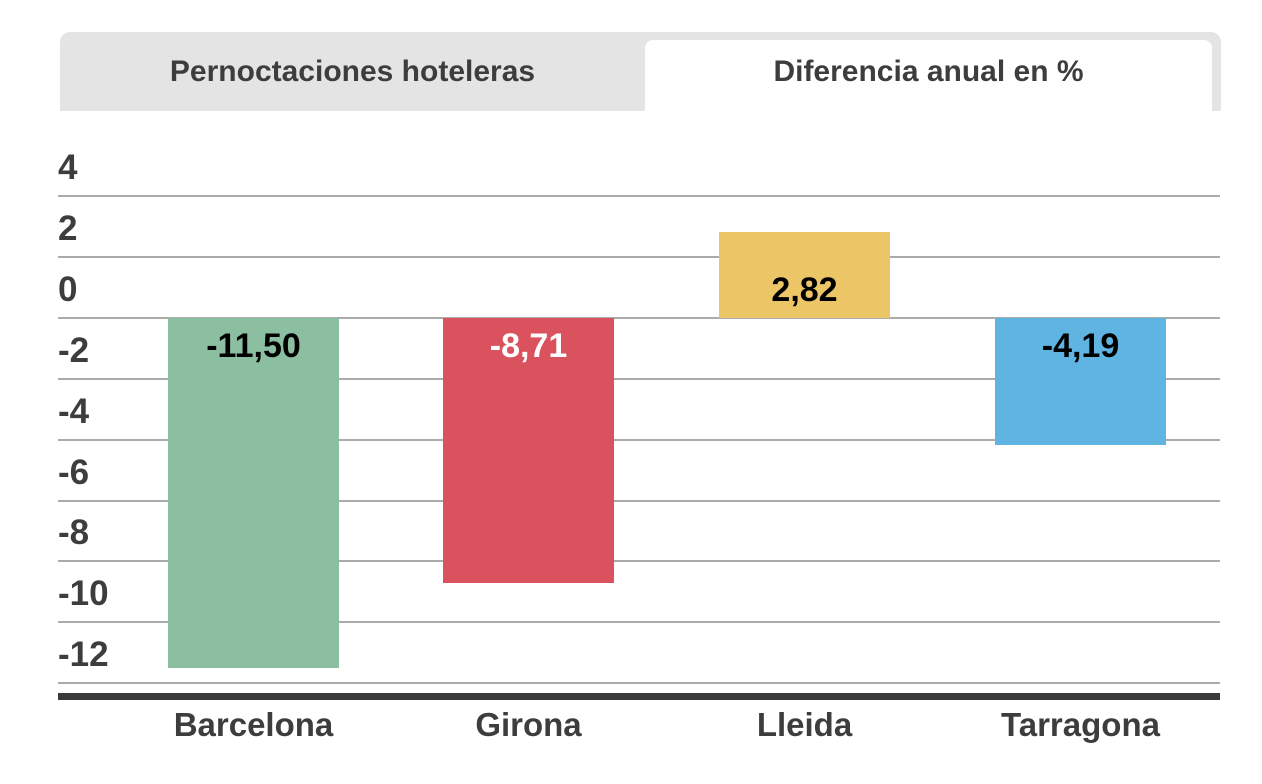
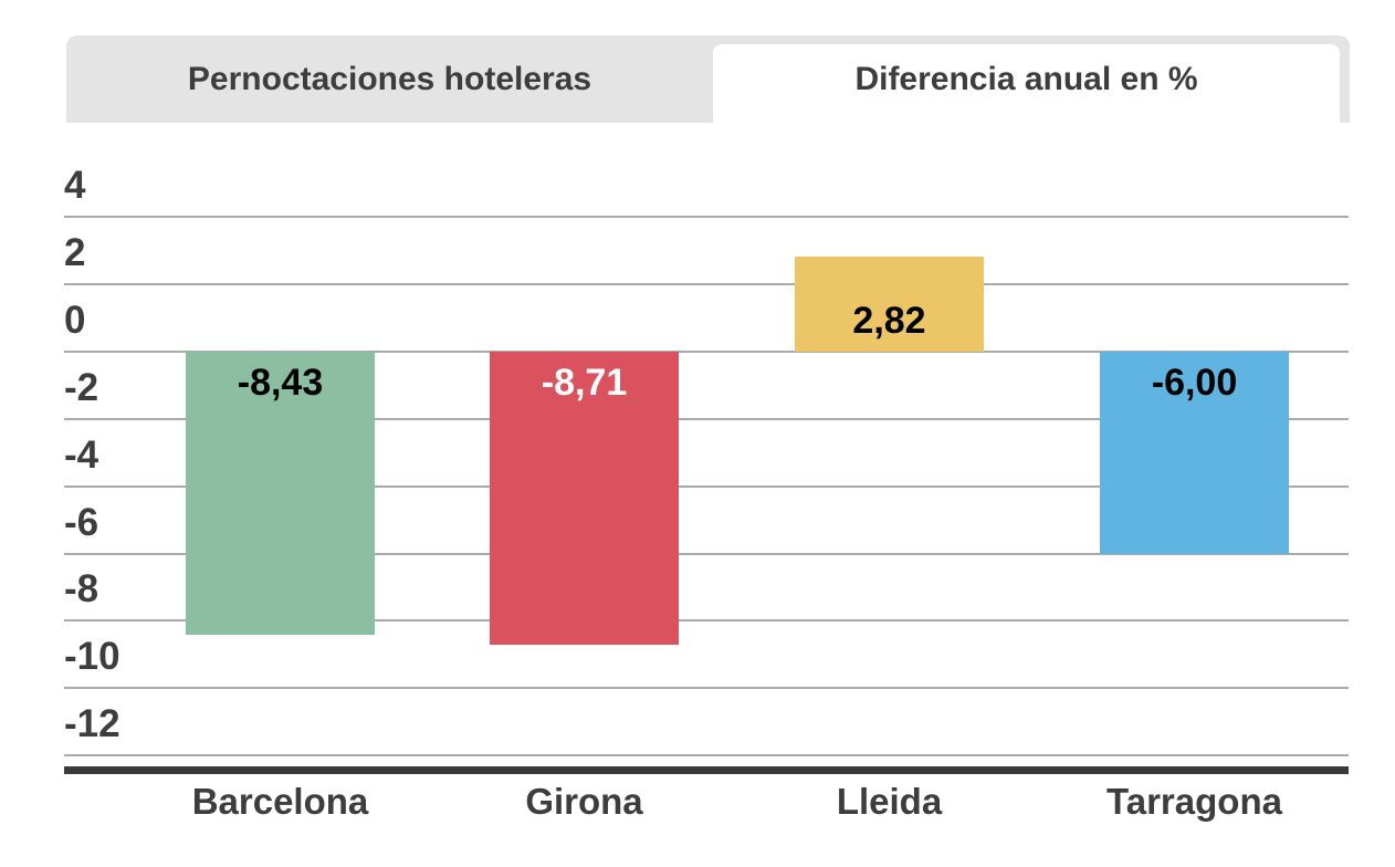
Barcelona: -11,50 -> -8,43
Tarragona: -4,19 -> -6,00
